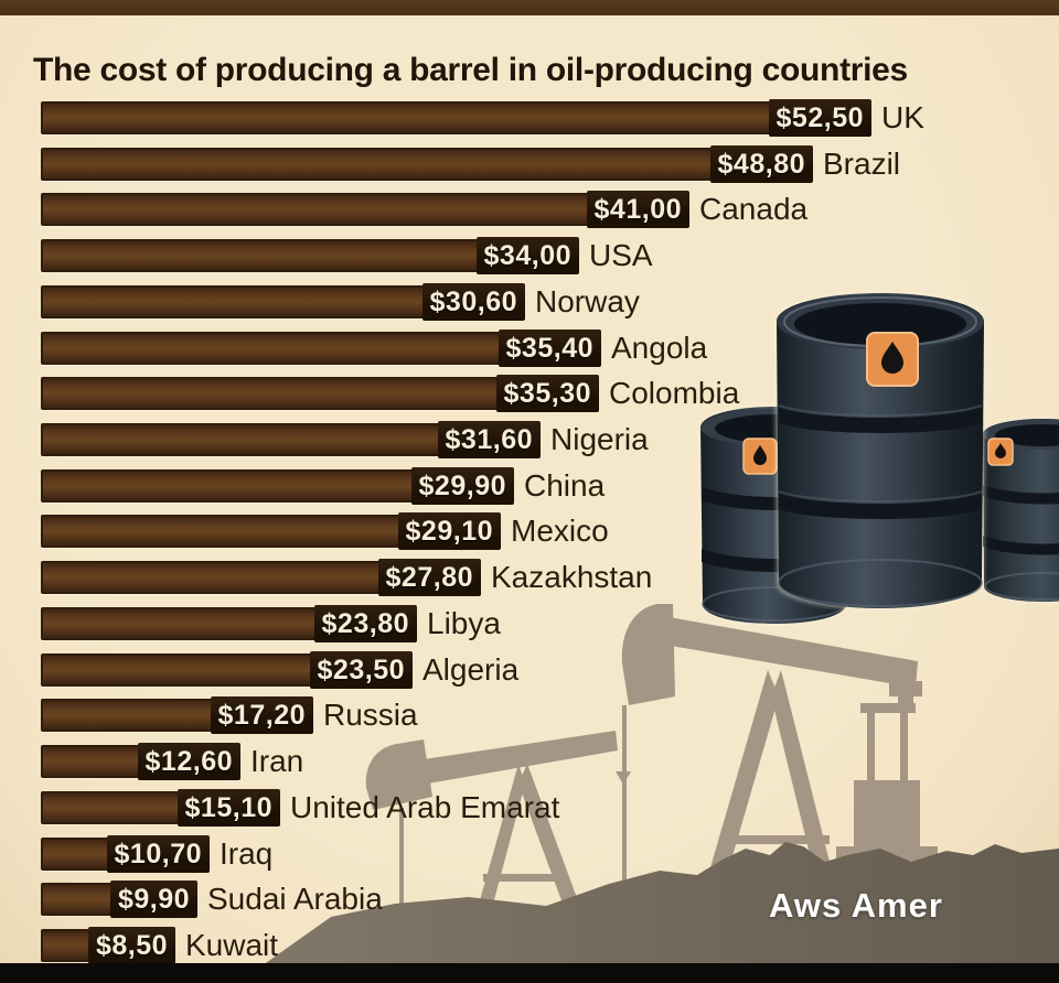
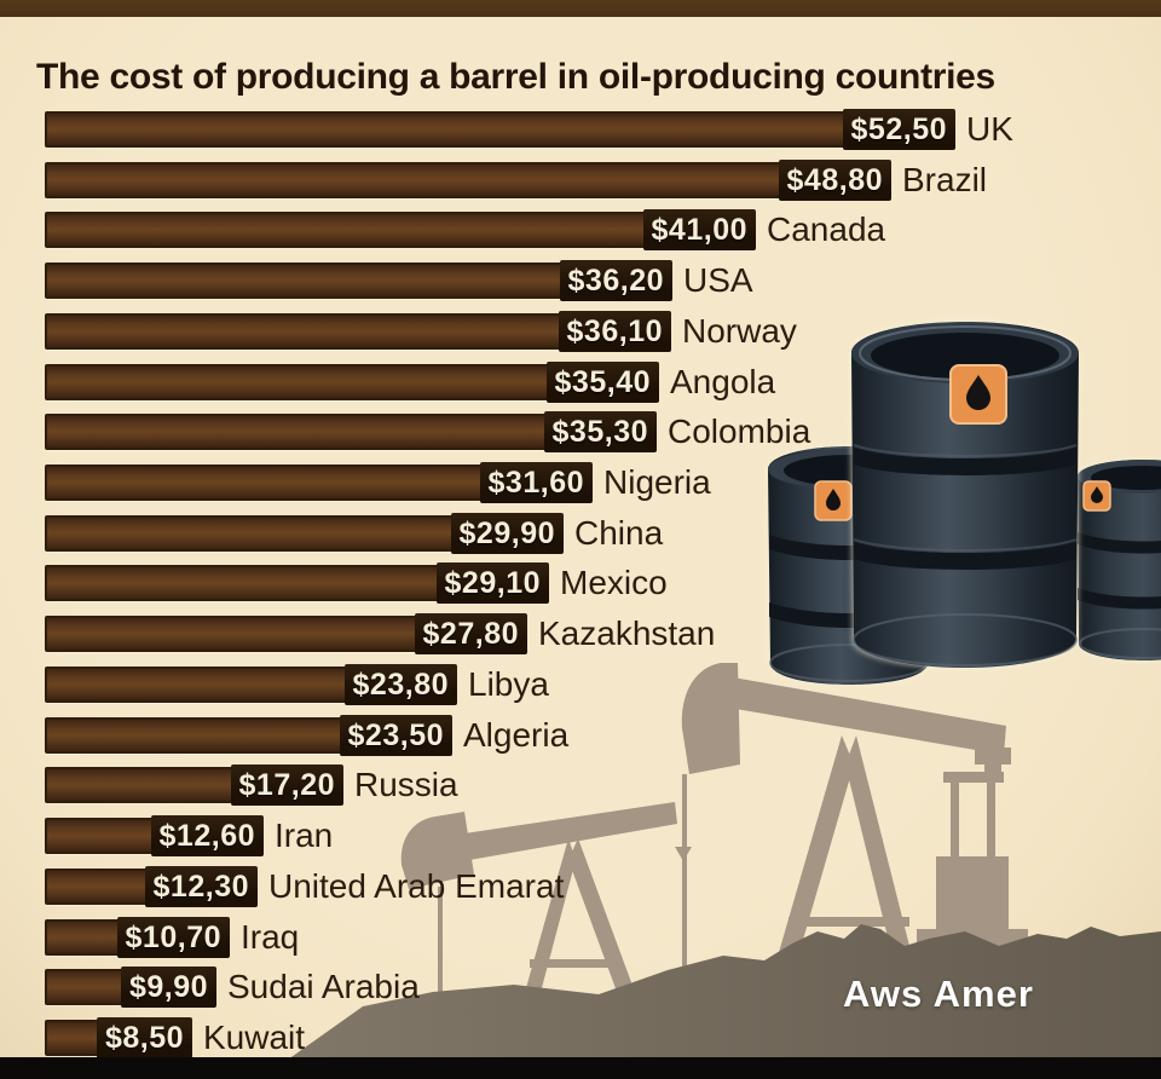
USA: $34,00 -> $36,20
Norway: $30,60 -> $36,10
United Arab Emarat: $15,10 -> $12,30
